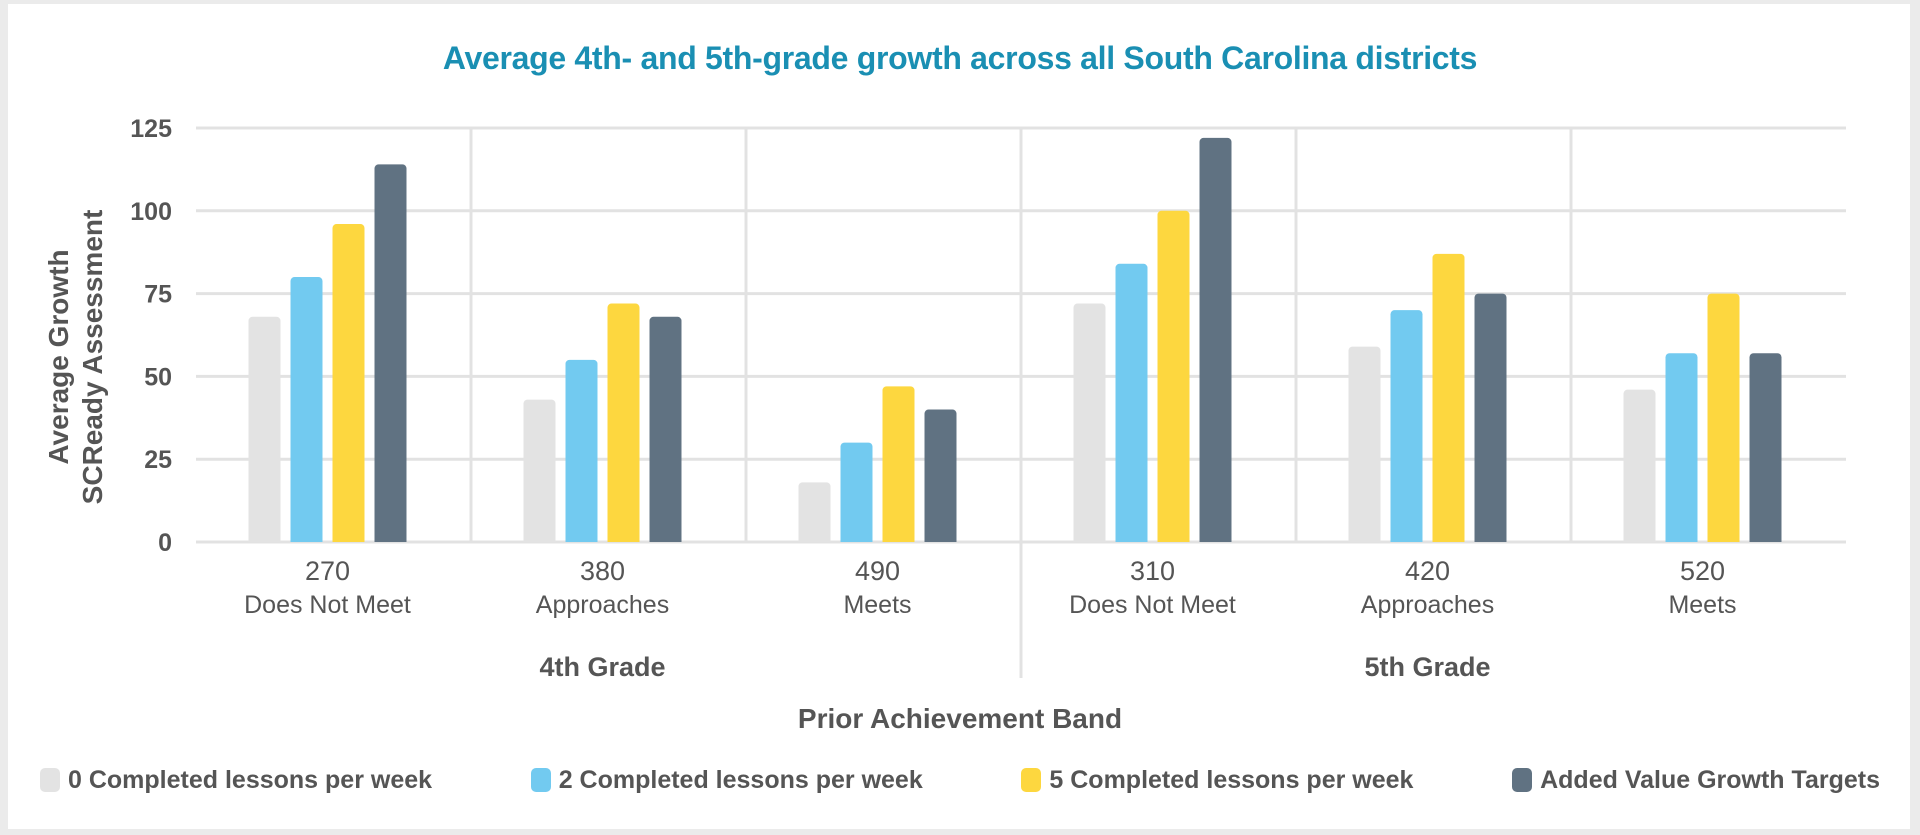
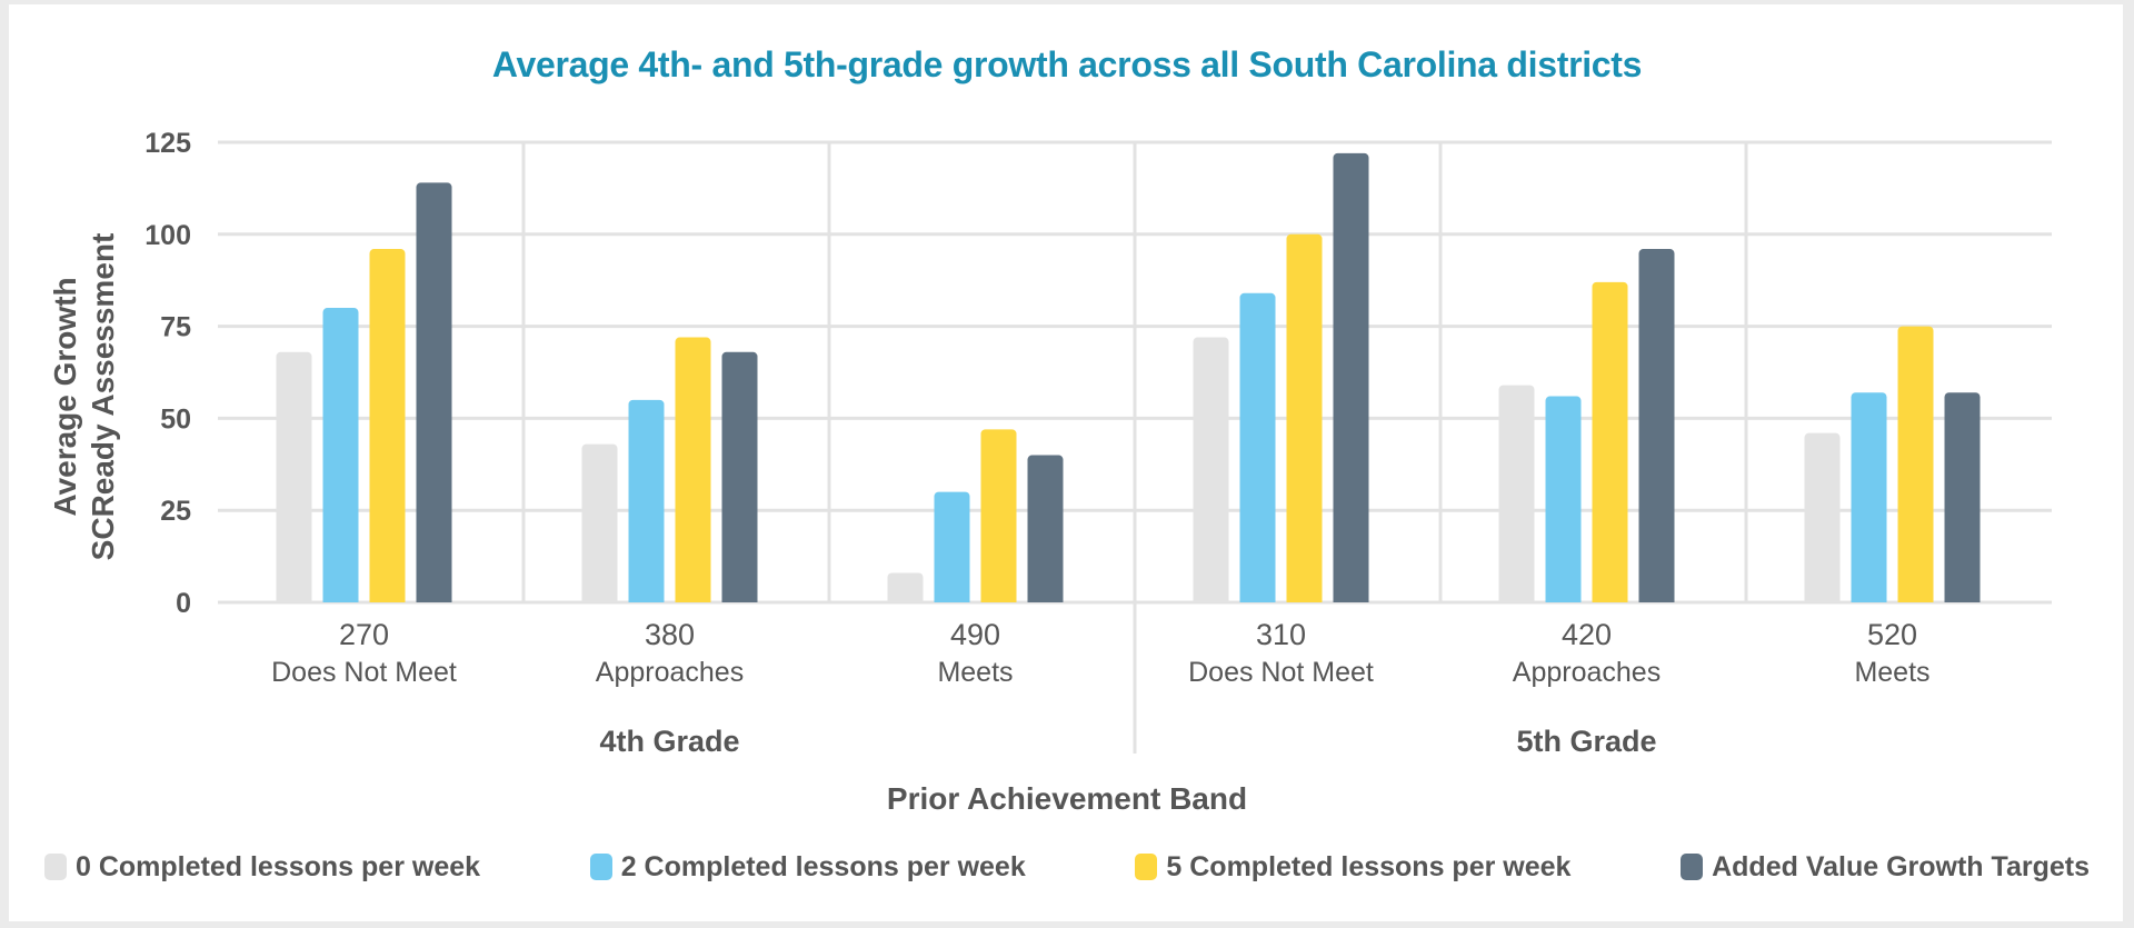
0 Completed lessons per week/490 Meets: 18 -> 8
2 Completed lessons per week/420 Approaches: 70 -> 56
Added Value Growth Targets/420 Approaches: 75 -> 96
